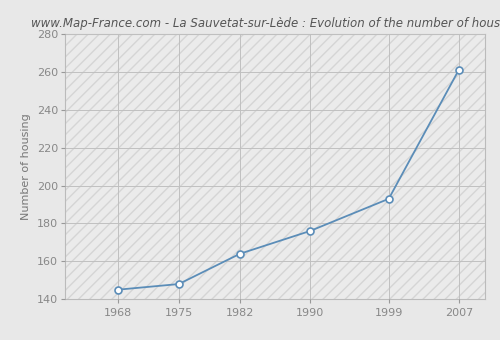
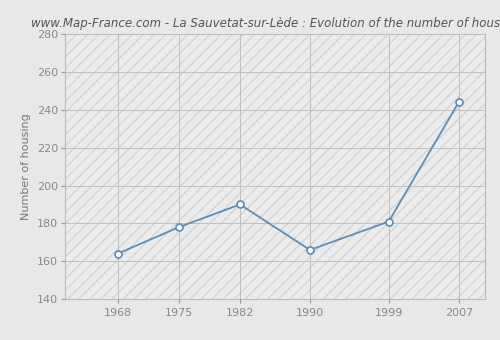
1968: 145 -> 164
1975: 148 -> 178
1982: 164 -> 190
1990: 176 -> 166
1999: 193 -> 181
2007: 261 -> 244
